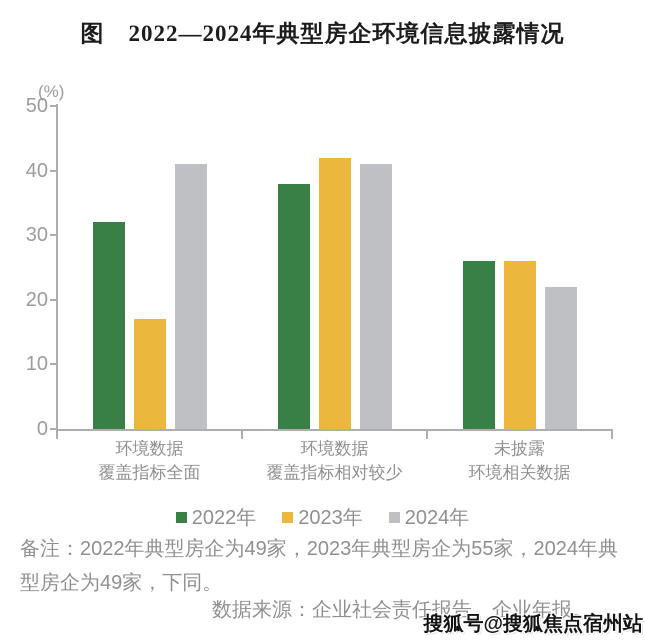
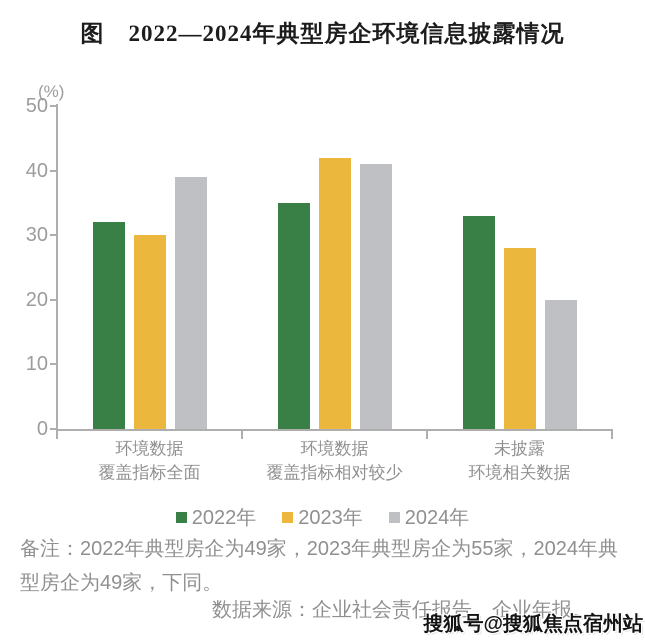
2023年/环境数据 覆盖指标全面: 17 -> 30
2024年/环境数据 覆盖指标全面: 41 -> 39
2022年/环境数据 覆盖指标相对较少: 38 -> 35
2022年/未披露 环境相关数据: 26 -> 33
2023年/未披露 环境相关数据: 26 -> 28
2024年/未披露 环境相关数据: 22 -> 20
